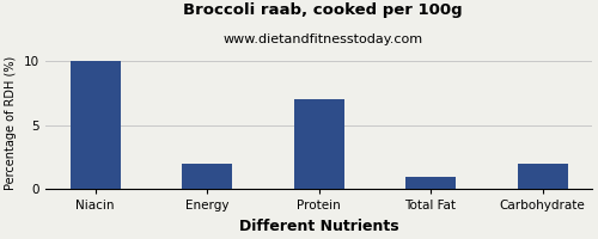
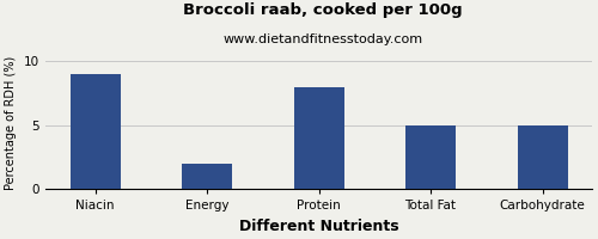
Niacin: 10 -> 9
Protein: 7 -> 8
Total Fat: 1 -> 5
Carbohydrate: 2 -> 5
